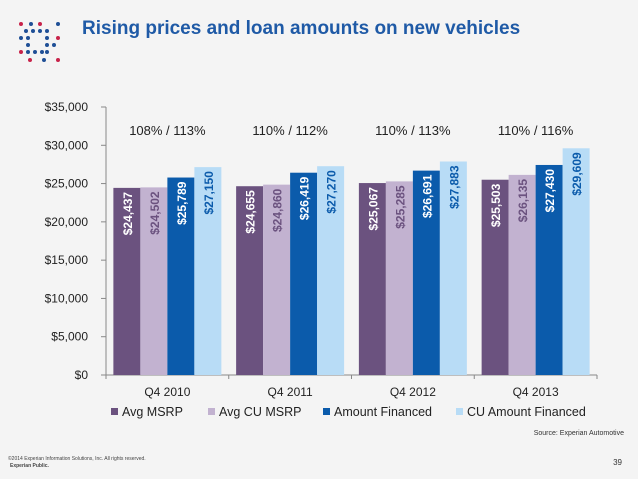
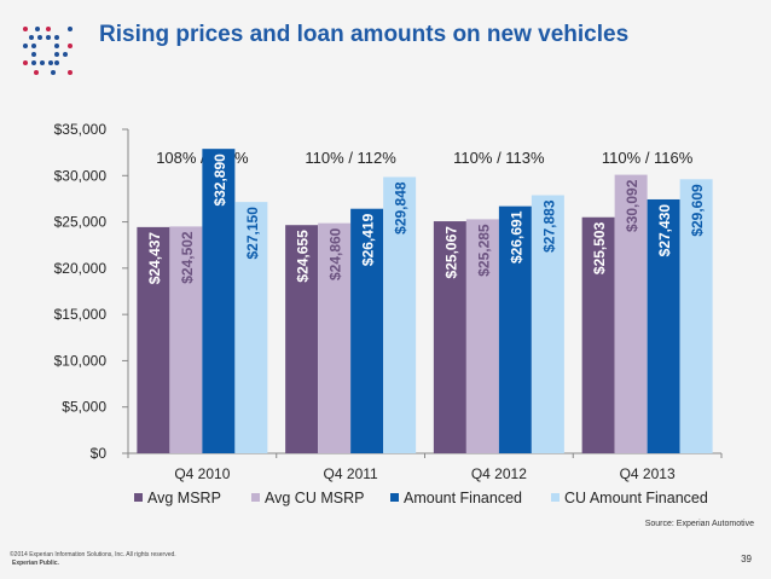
Amount Financed/Q4 2010: $25,789 -> $32,890
CU Amount Financed/Q4 2011: $27,270 -> $29,848
Avg CU MSRP/Q4 2013: $26,135 -> $30,092
